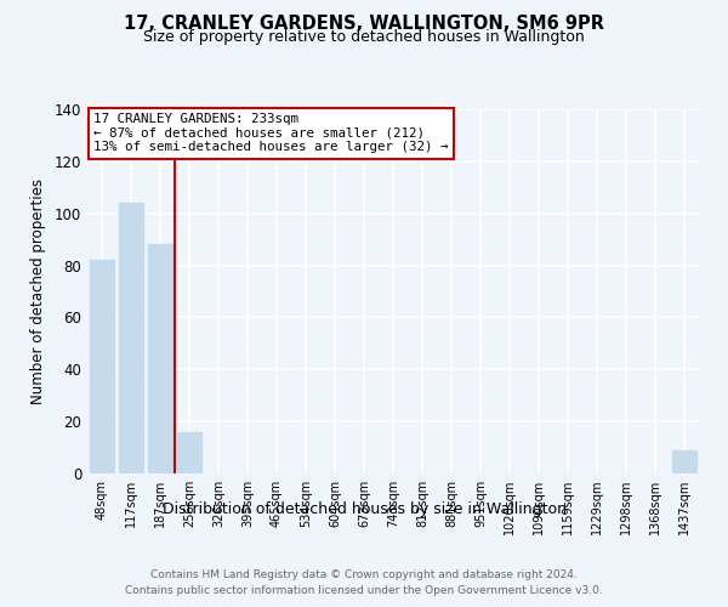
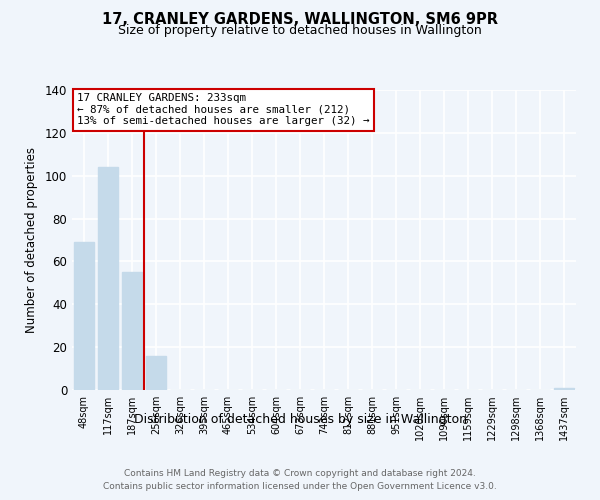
48sqm: 82 -> 69
187sqm: 88 -> 55
1437sqm: 9 -> 1
